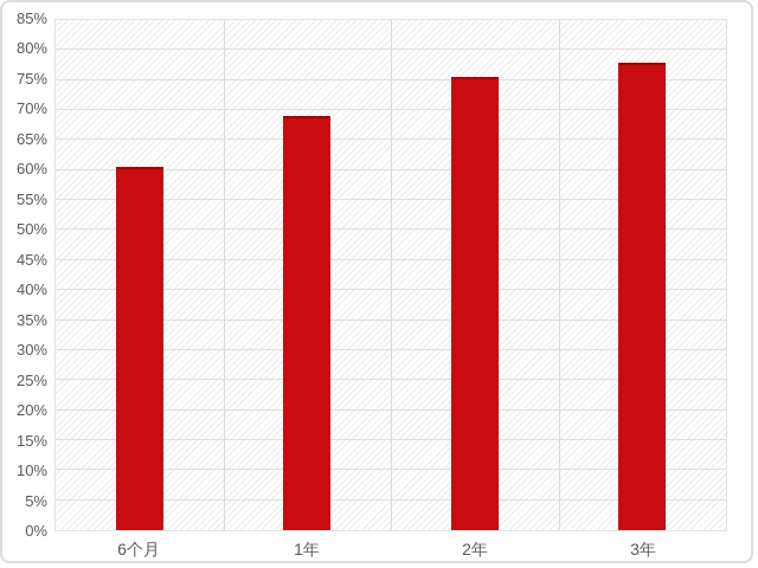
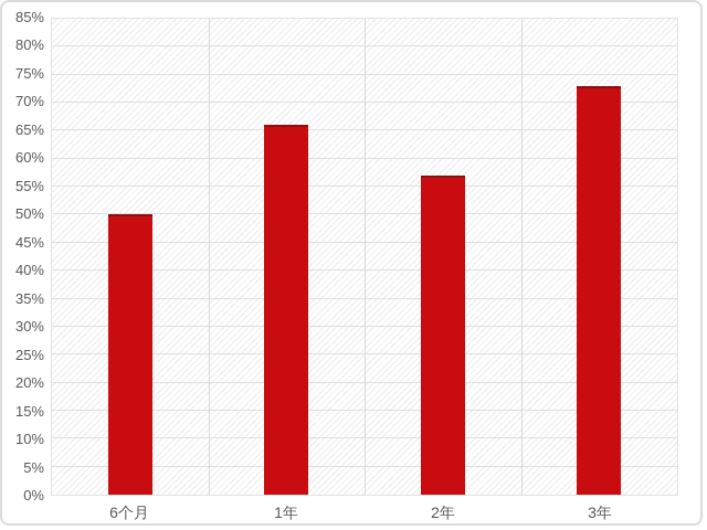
6个月: 60% -> 50%
1年: 69% -> 66%
2年: 76% -> 57%
3年: 78% -> 73%
